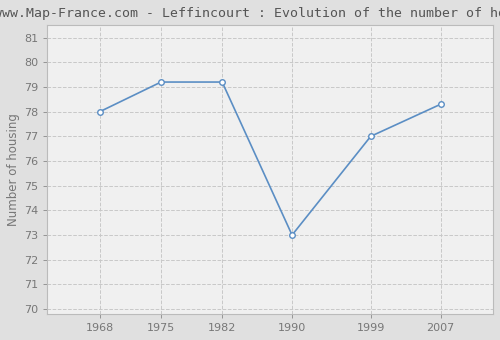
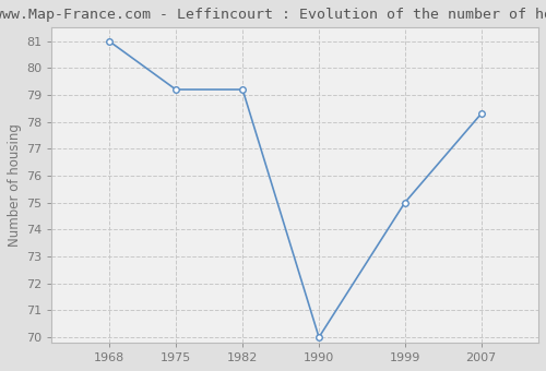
1968: 78.0 -> 81.0
1990: 73.0 -> 70.0
1999: 77.0 -> 75.0
